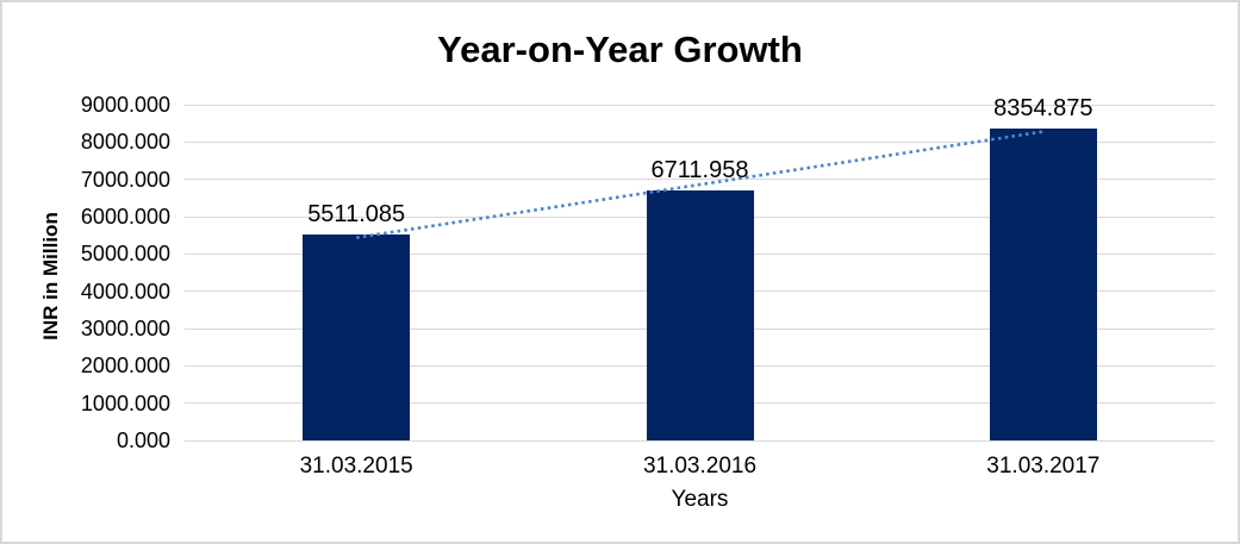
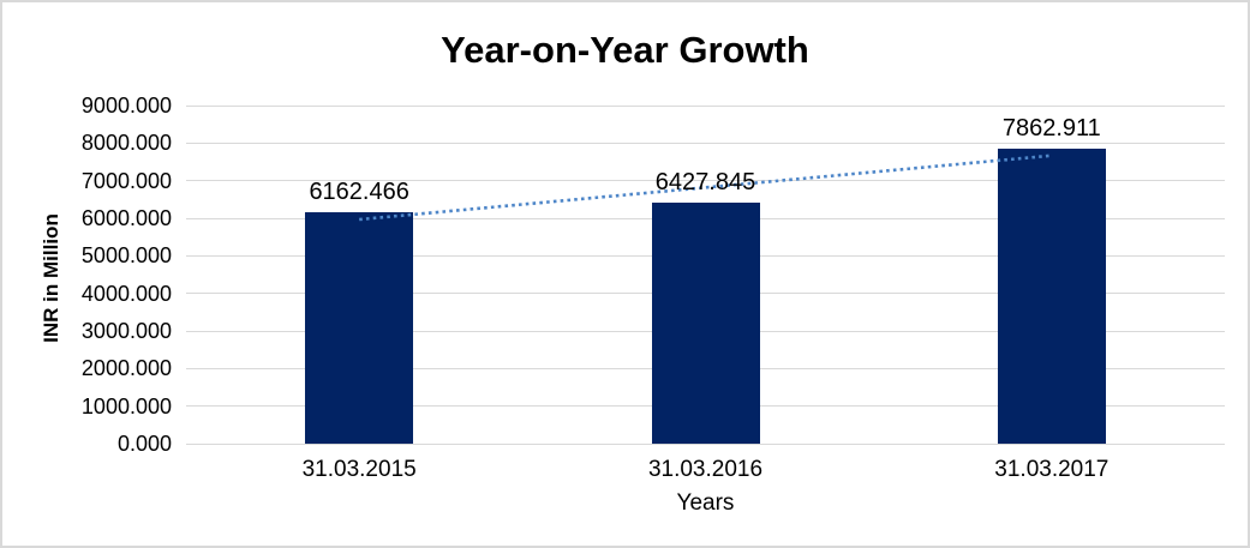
31.03.2015: 5511.085 -> 6162.466
31.03.2016: 6711.958 -> 6427.845
31.03.2017: 8354.875 -> 7862.911
